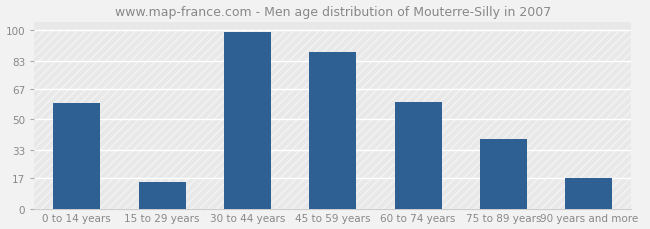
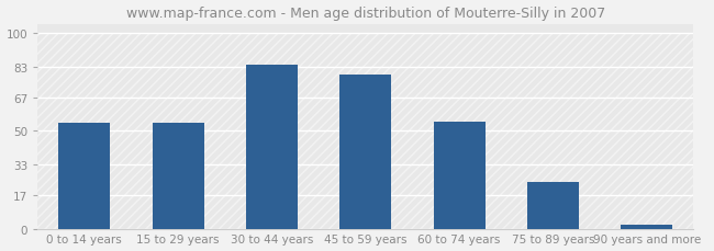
0 to 14 years: 59 -> 54
15 to 29 years: 15 -> 54
30 to 44 years: 99 -> 84
45 to 59 years: 88 -> 79
60 to 74 years: 60 -> 55
75 to 89 years: 39 -> 24
90 years and more: 17 -> 2
